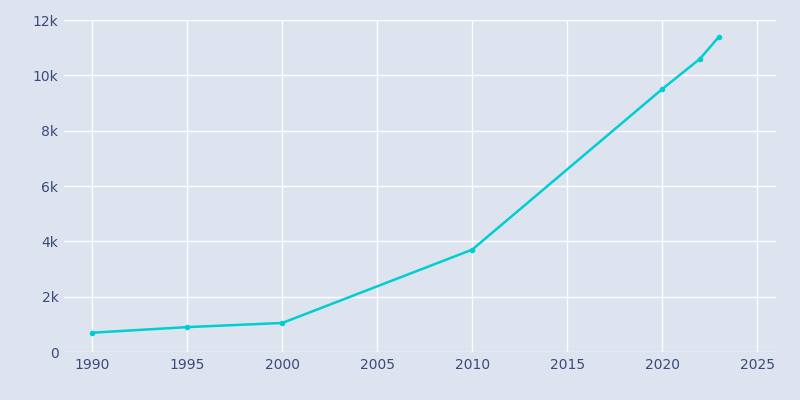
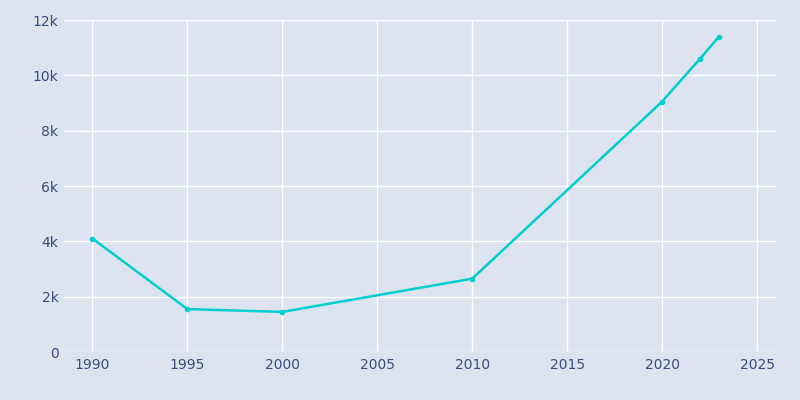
1990: 0.70k -> 4.10k
1995: 0.90k -> 1.55k
2000: 1.05k -> 1.45k
2010: 3.70k -> 2.65k
2020: 9.50k -> 9.05k
